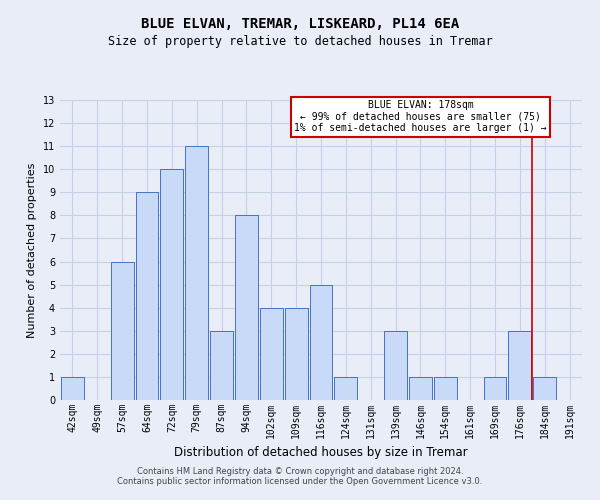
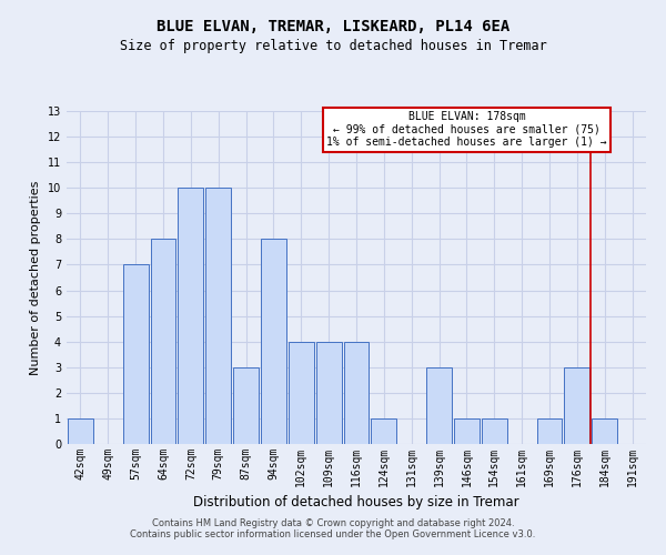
57sqm: 6 -> 7
64sqm: 9 -> 8
79sqm: 11 -> 10
116sqm: 5 -> 4
